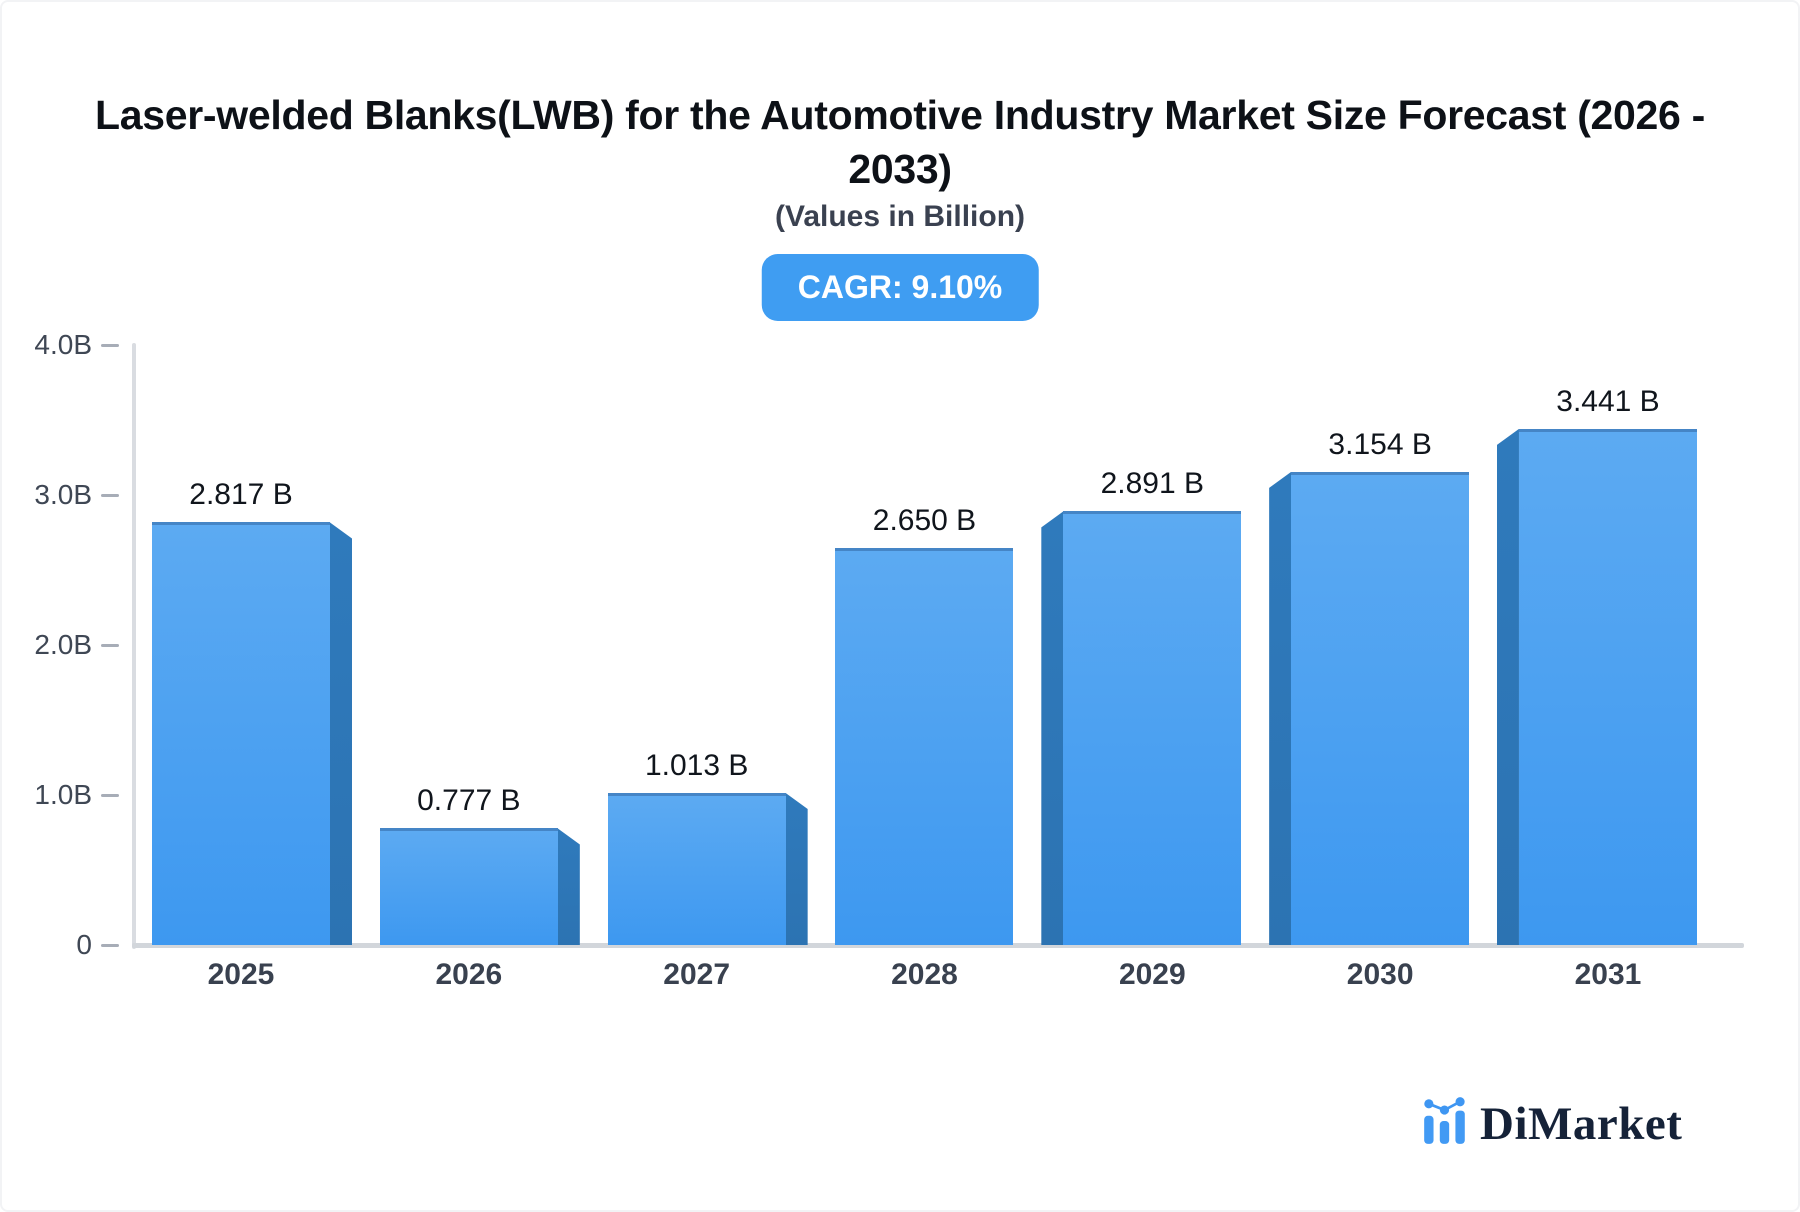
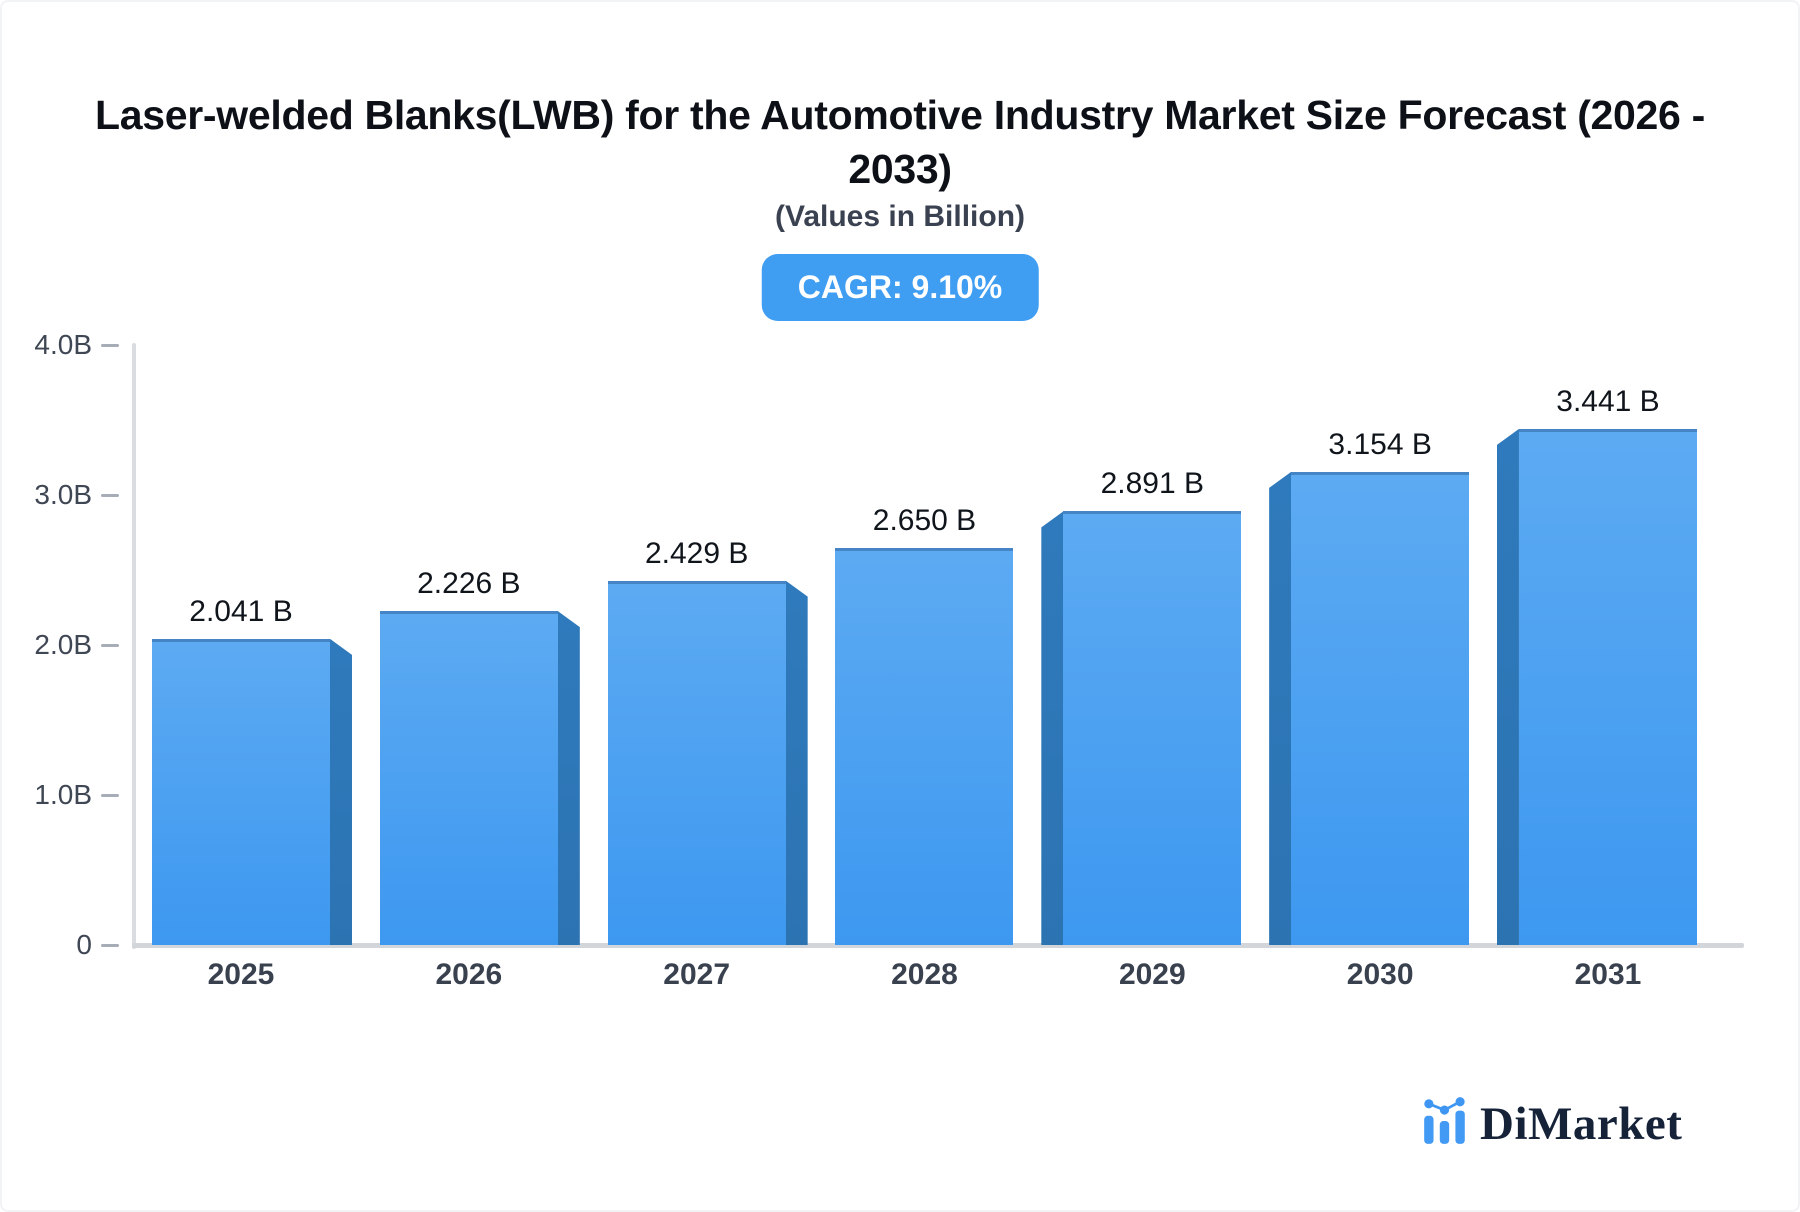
2025: 2.817 -> 2.041
2026: 0.777 -> 2.226
2027: 1.013 -> 2.429
